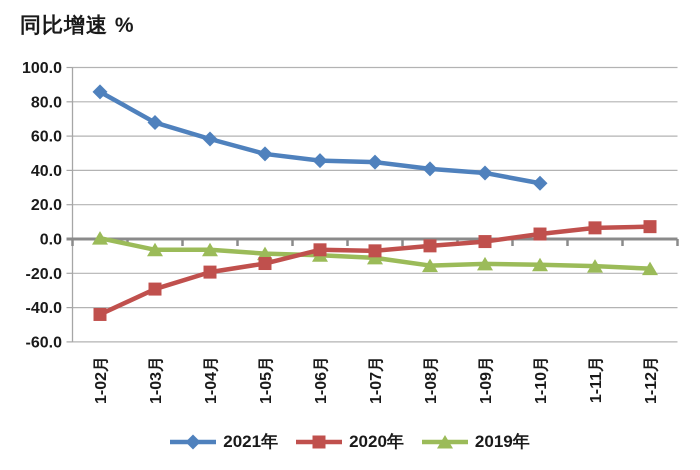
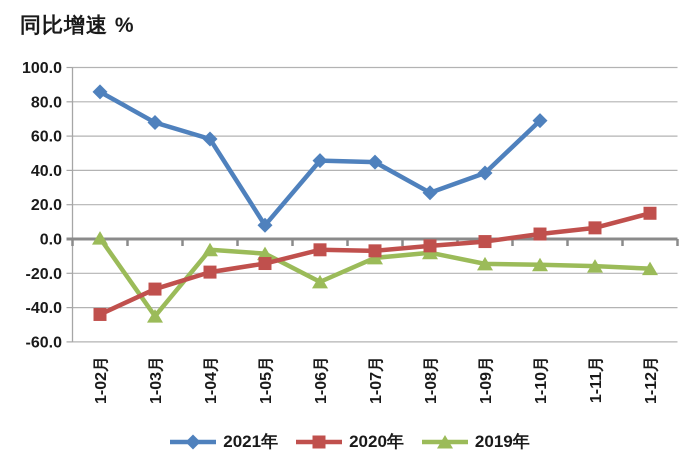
2019年/1-03月: -6 -> -45
2021年/1-05月: 50 -> 8
2019年/1-06月: -10 -> -25
2021年/1-08月: 41 -> 27
2019年/1-08月: -16 -> -8
2021年/1-10月: 32 -> 69
2020年/1-12月: 7 -> 15
